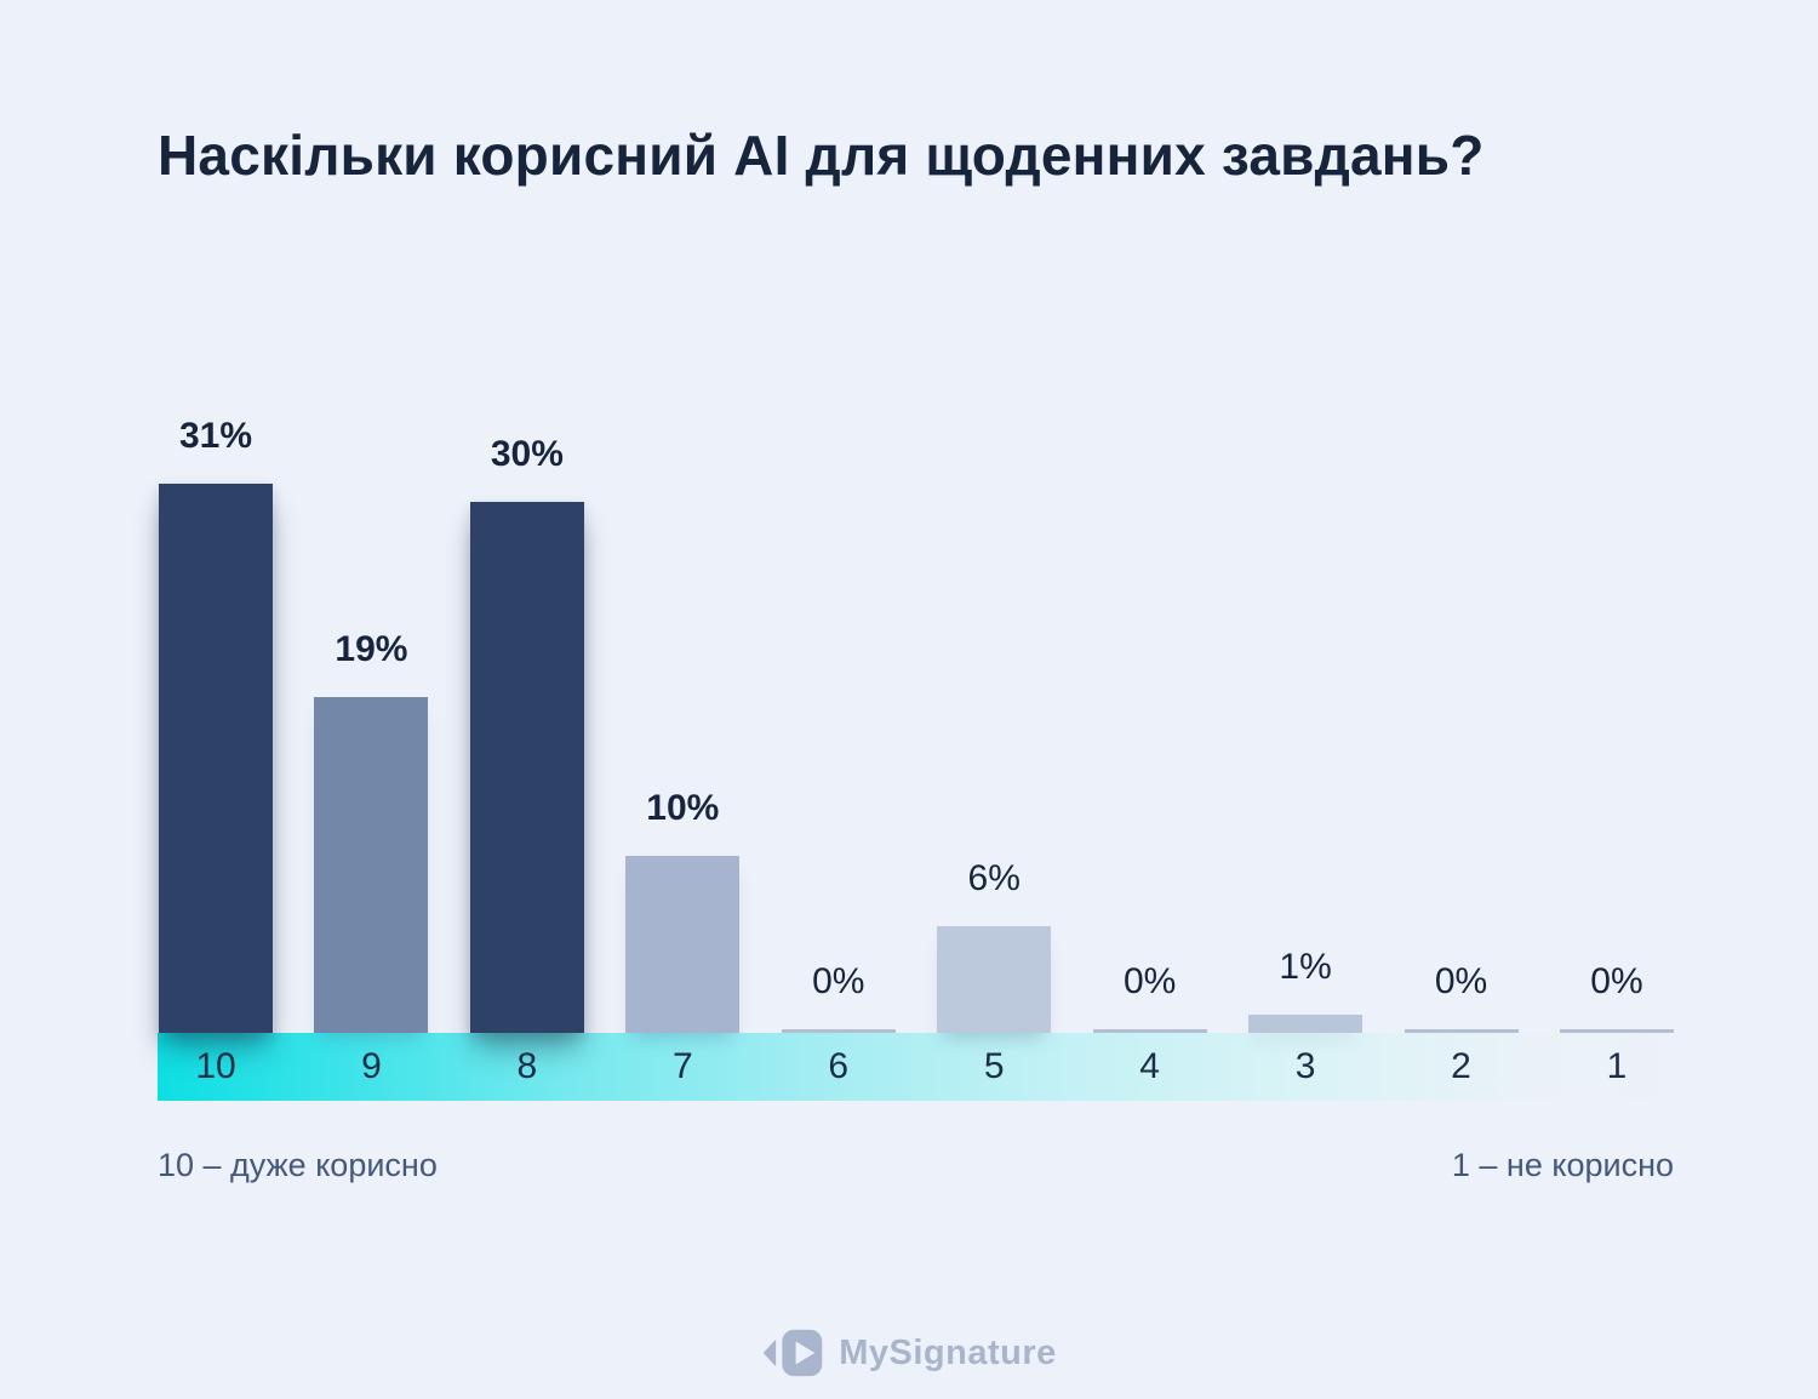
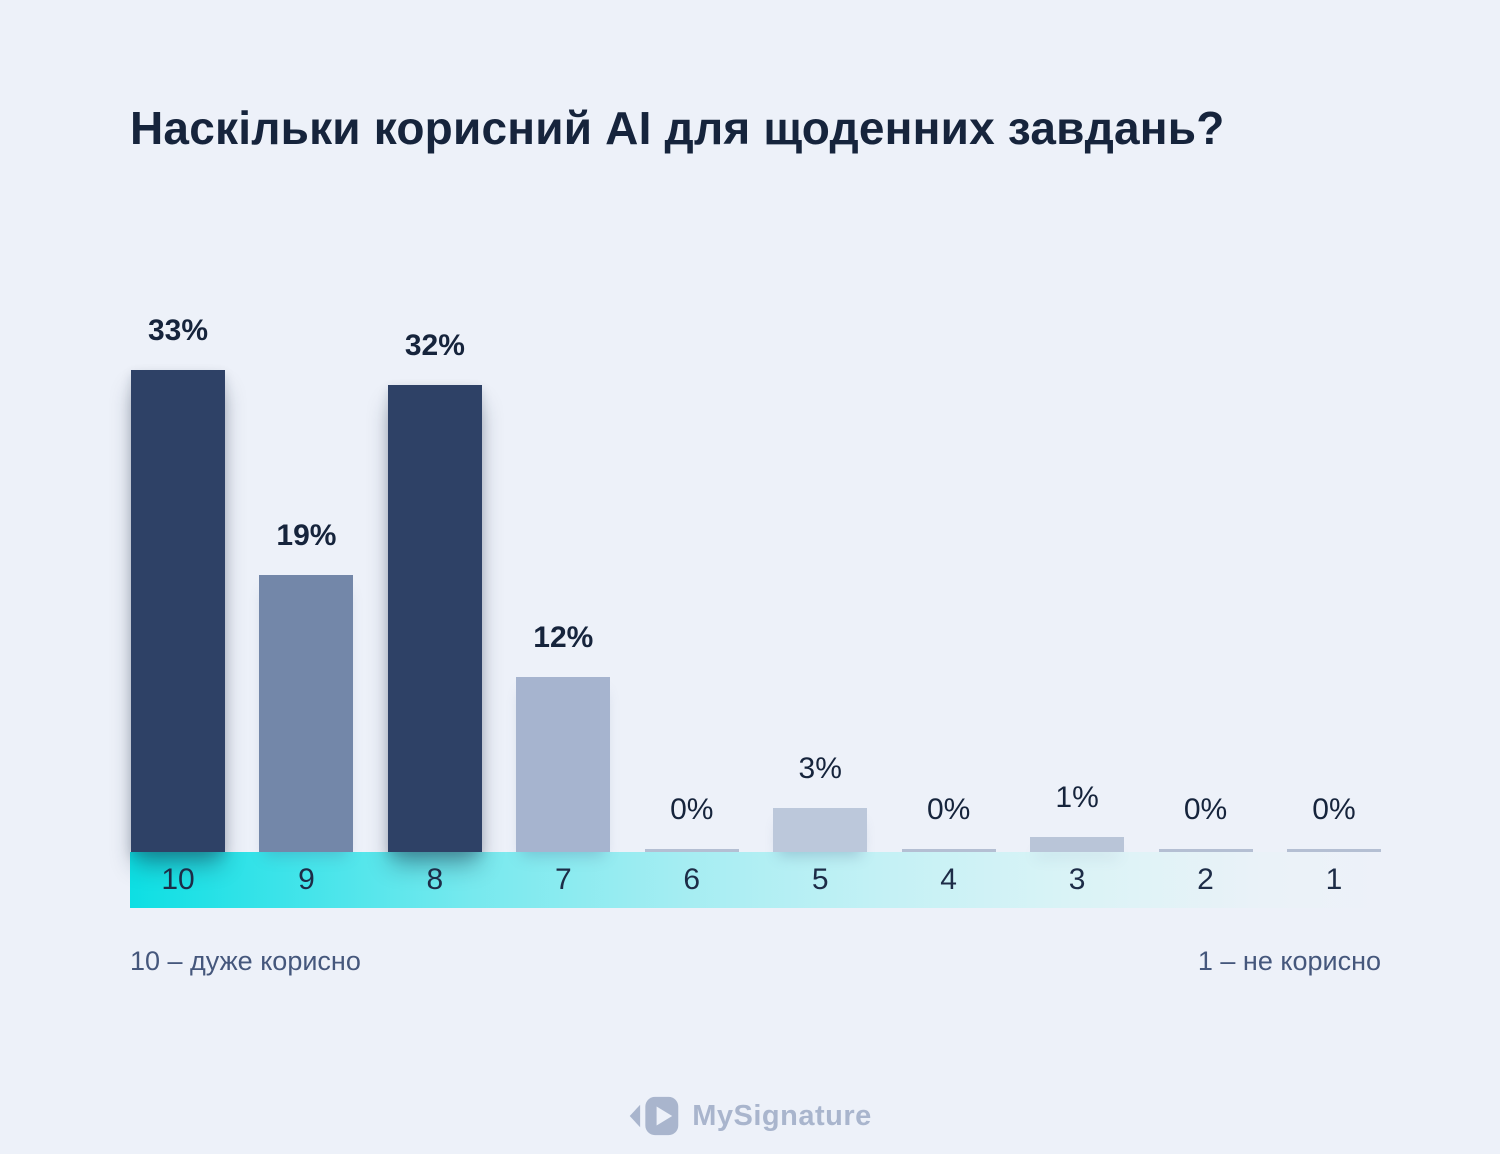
10: 31% -> 33%
8: 30% -> 32%
7: 10% -> 12%
5: 6% -> 3%
